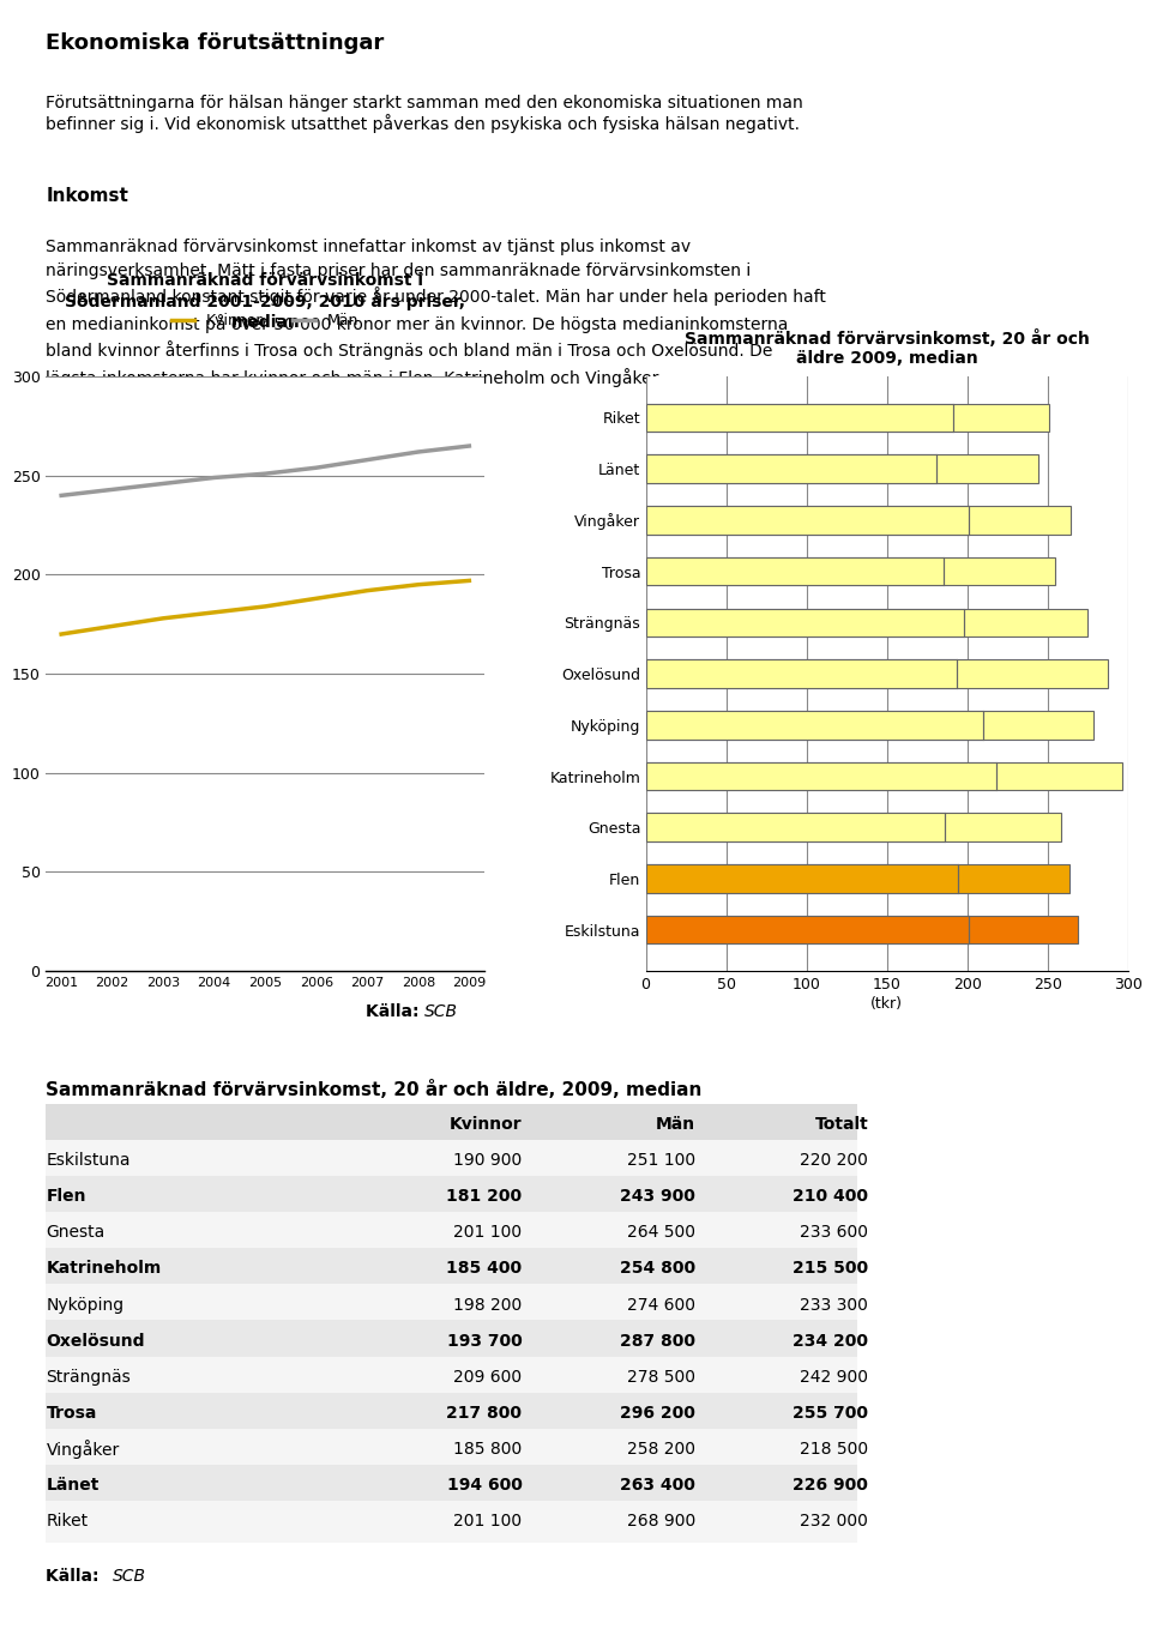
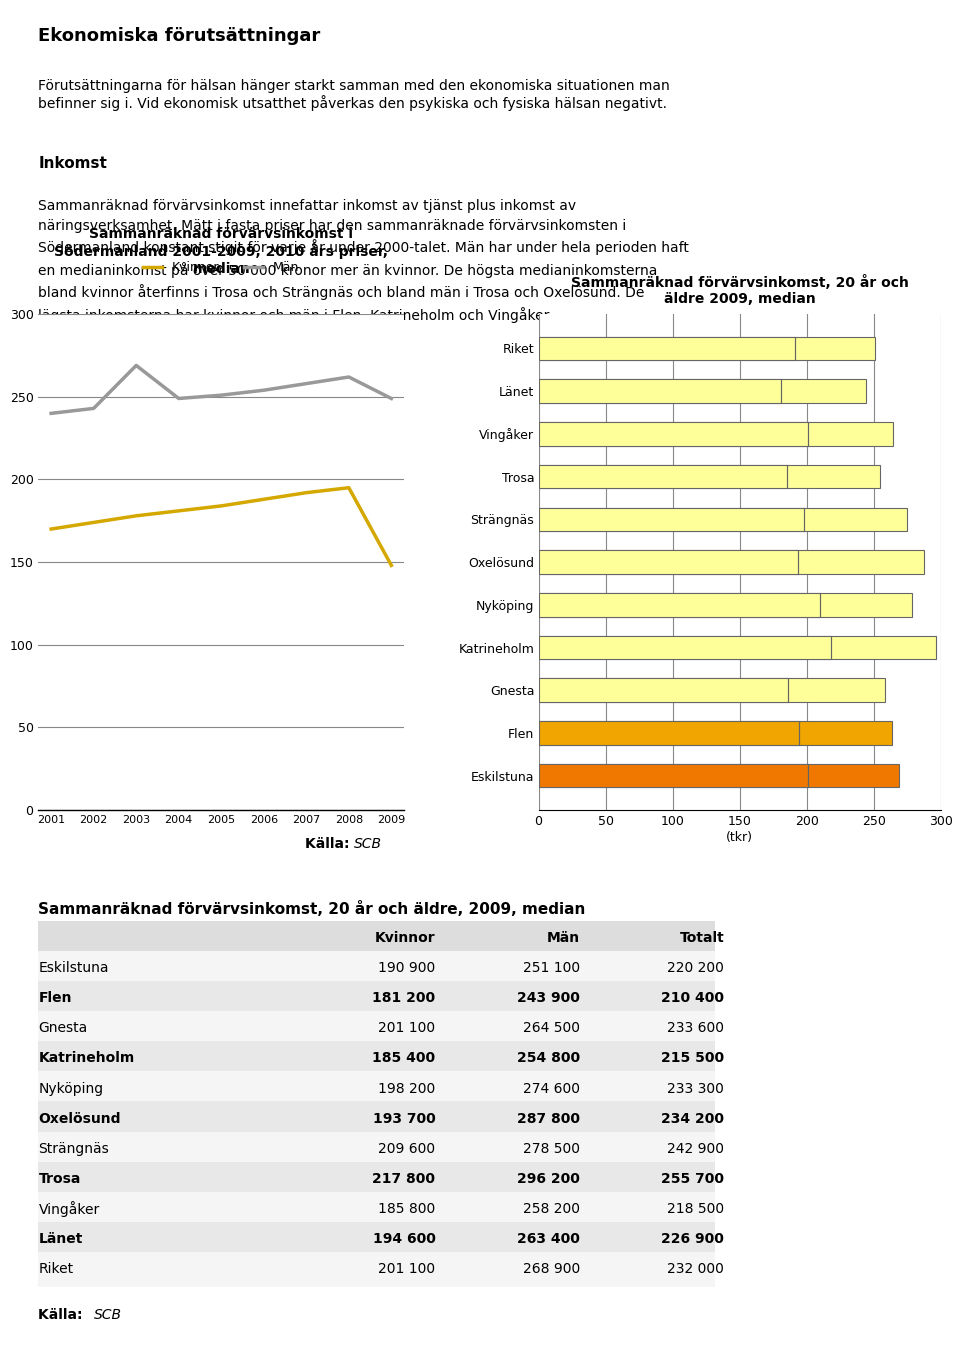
Män/2003: 246 -> 269
Kvinnor/2009: 197 -> 148
Män/2009: 265 -> 249
